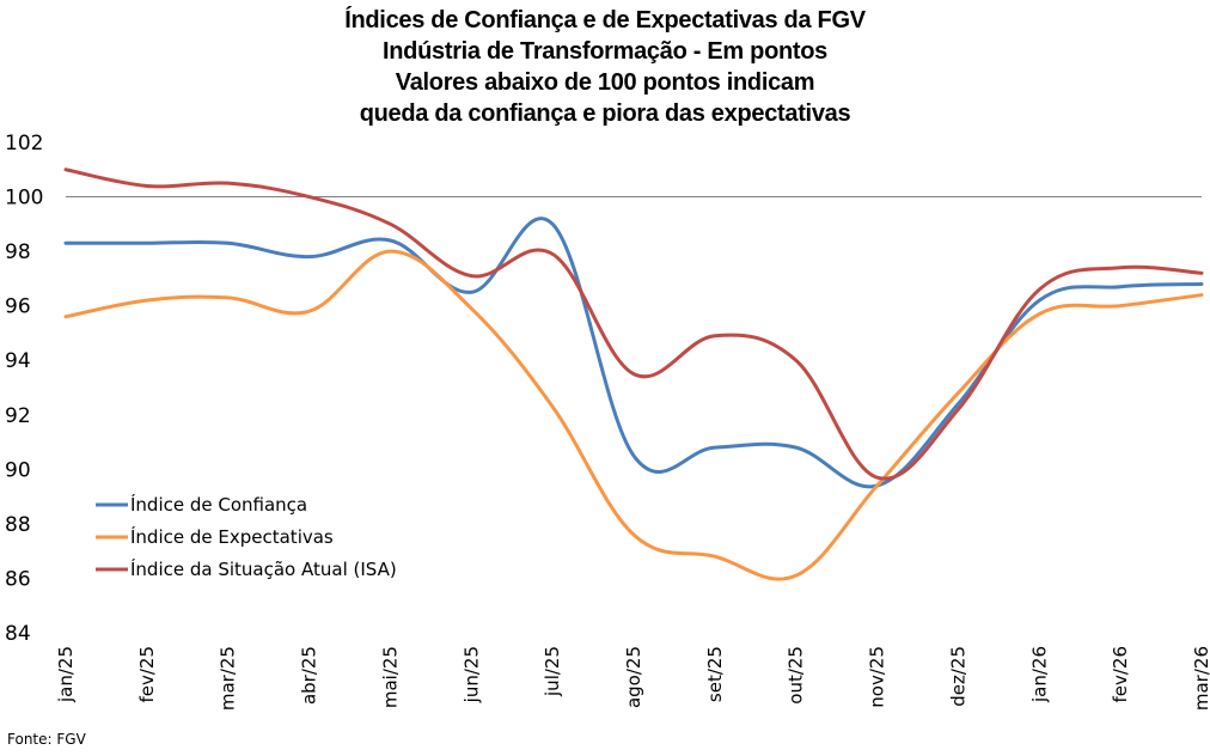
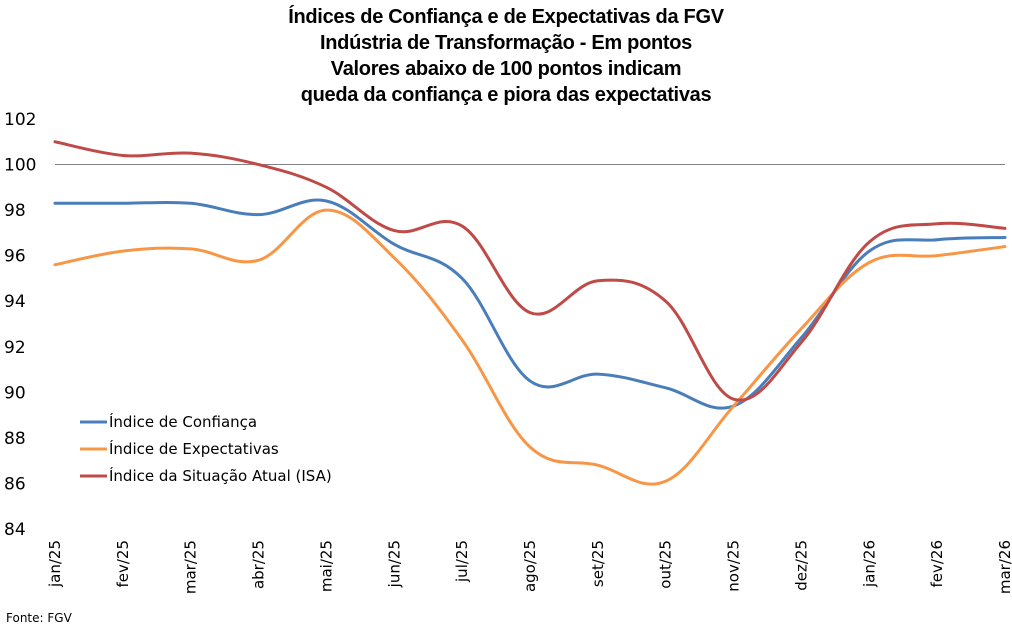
Índice de Confiança/jul/25: 99.0 -> 95.0
Índice da Situação Atual (ISA)/jul/25: 97.9 -> 97.3
Índice de Confiança/out/25: 90.8 -> 90.2
